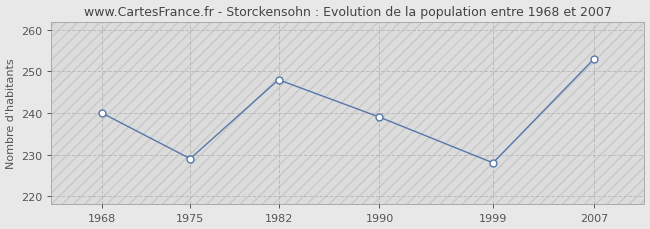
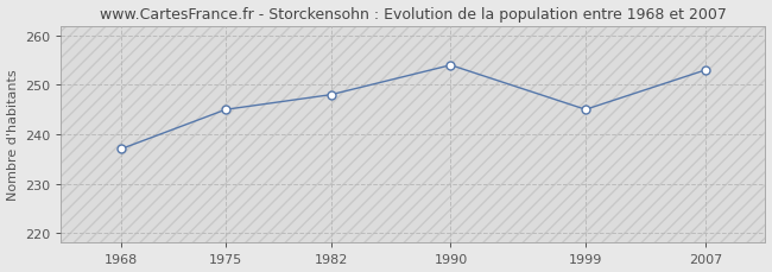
1968: 240 -> 237
1975: 229 -> 245
1990: 239 -> 254
1999: 228 -> 245
